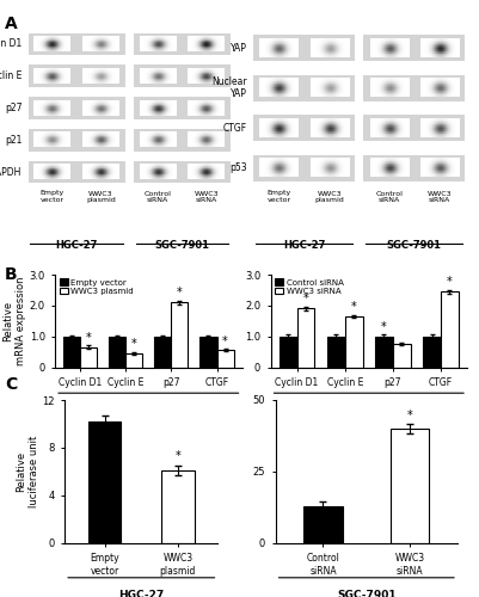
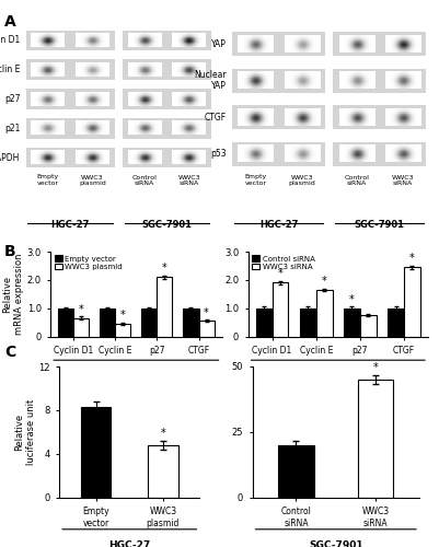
Empty vector: 10.2 -> 8.3
WWC3 plasmid: 6.1 -> 4.8
Control siRNA: 13 -> 20
WWC3 siRNA: 40 -> 45
